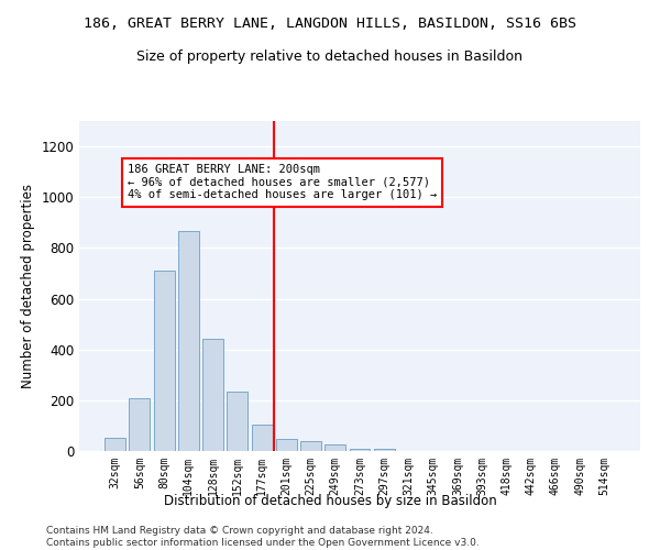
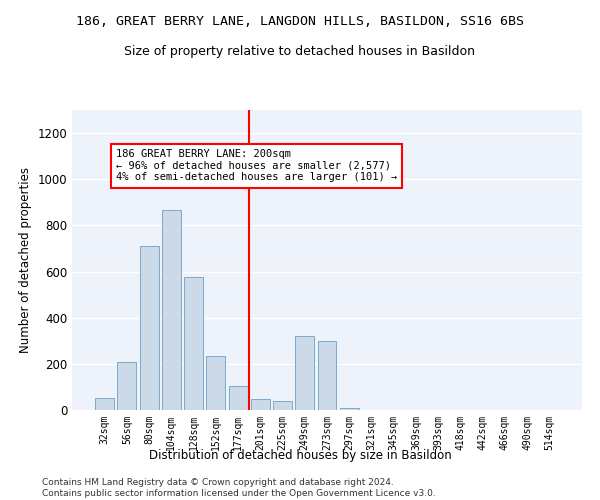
128sqm: 440 -> 575
249sqm: 25 -> 320
273sqm: 10 -> 300
